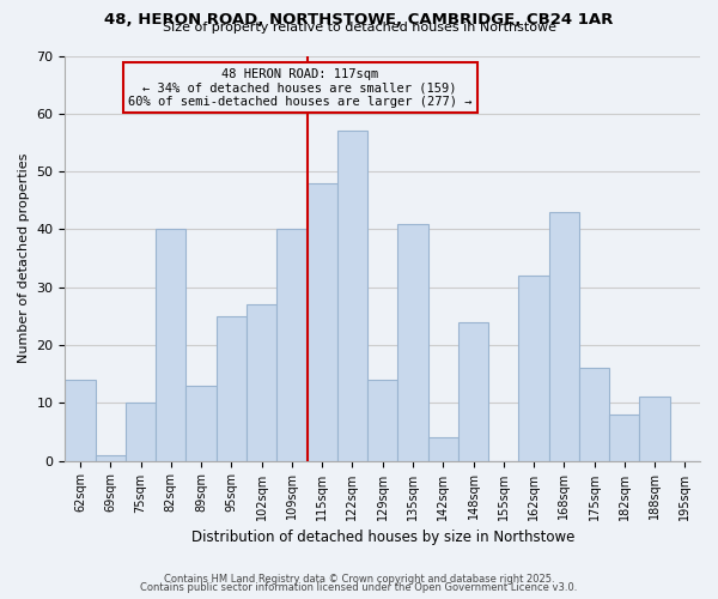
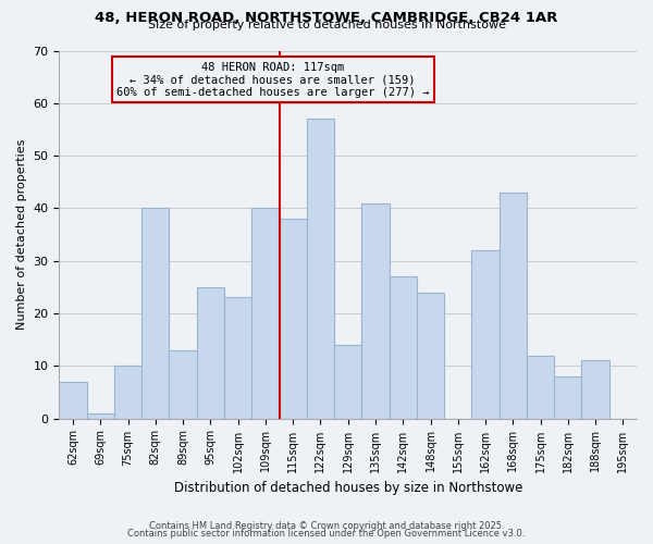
62sqm: 14 -> 7
102sqm: 27 -> 23
115sqm: 48 -> 38
142sqm: 4 -> 27
175sqm: 16 -> 12
